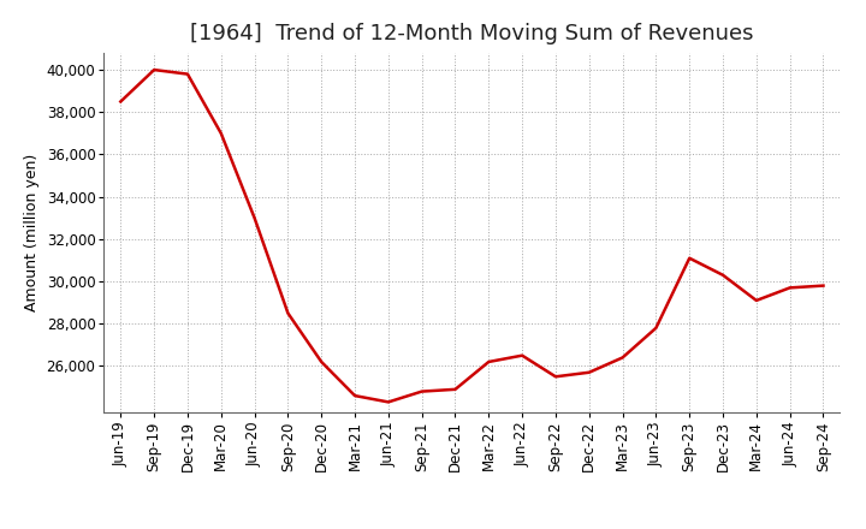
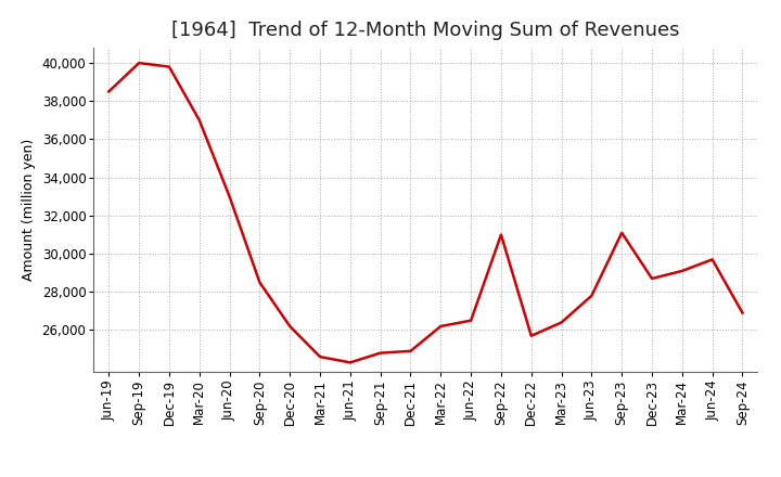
Sep-22: 25,500 -> 31,000
Dec-23: 30,300 -> 28,700
Sep-24: 29,800 -> 26,900
